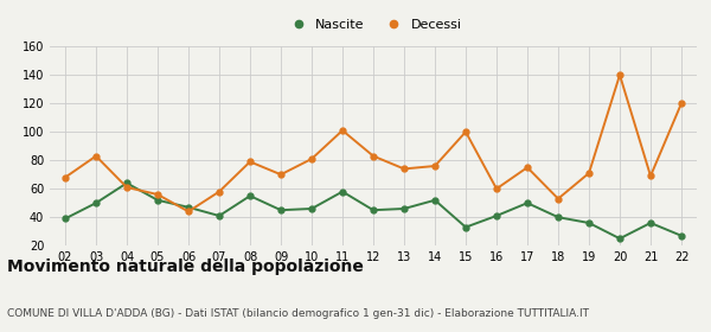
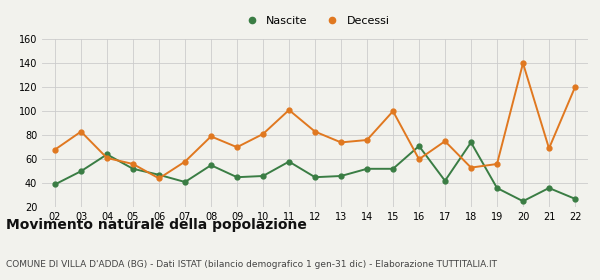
Nascite/15: 33 -> 52
Nascite/16: 41 -> 71
Nascite/17: 50 -> 42
Nascite/18: 40 -> 74
Decessi/19: 71 -> 56
